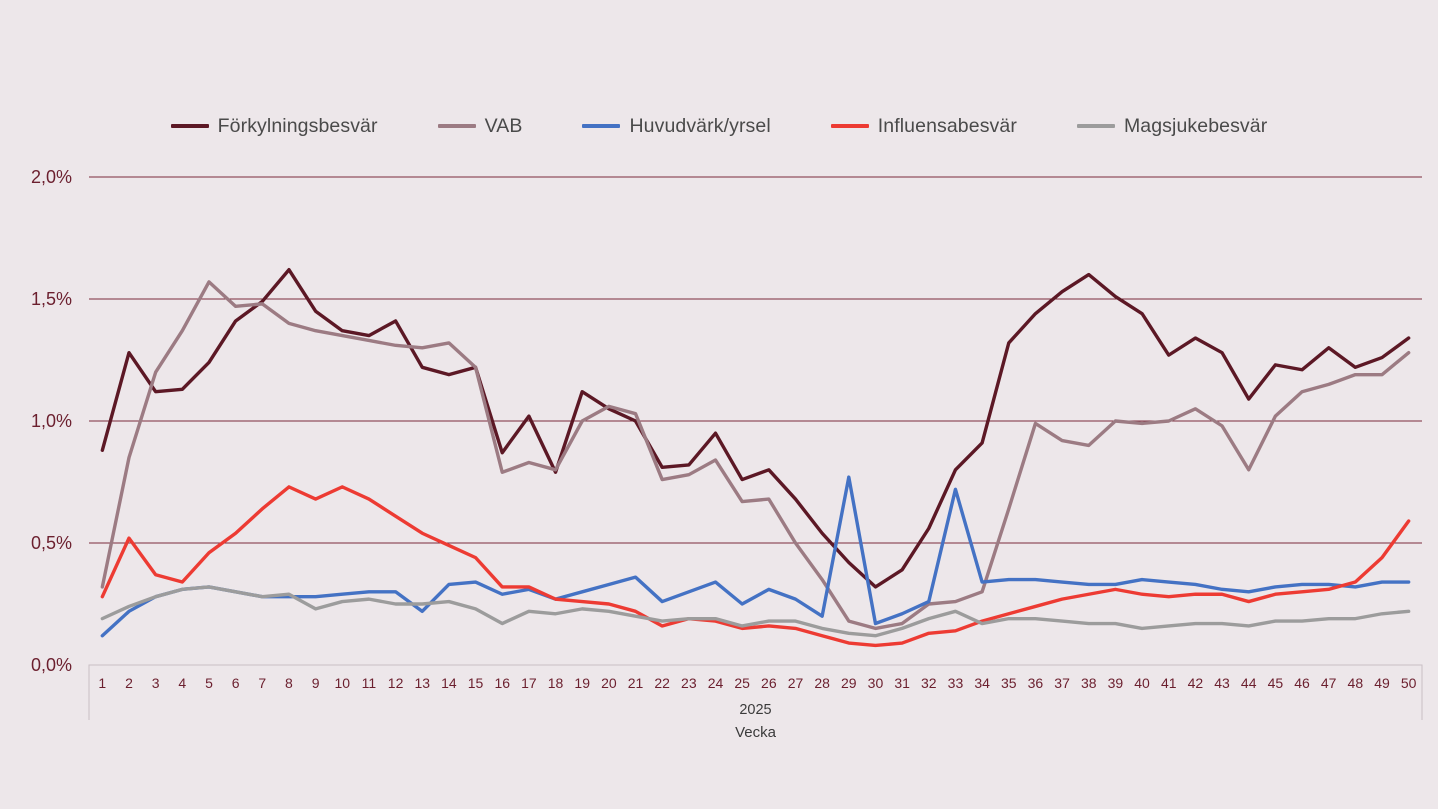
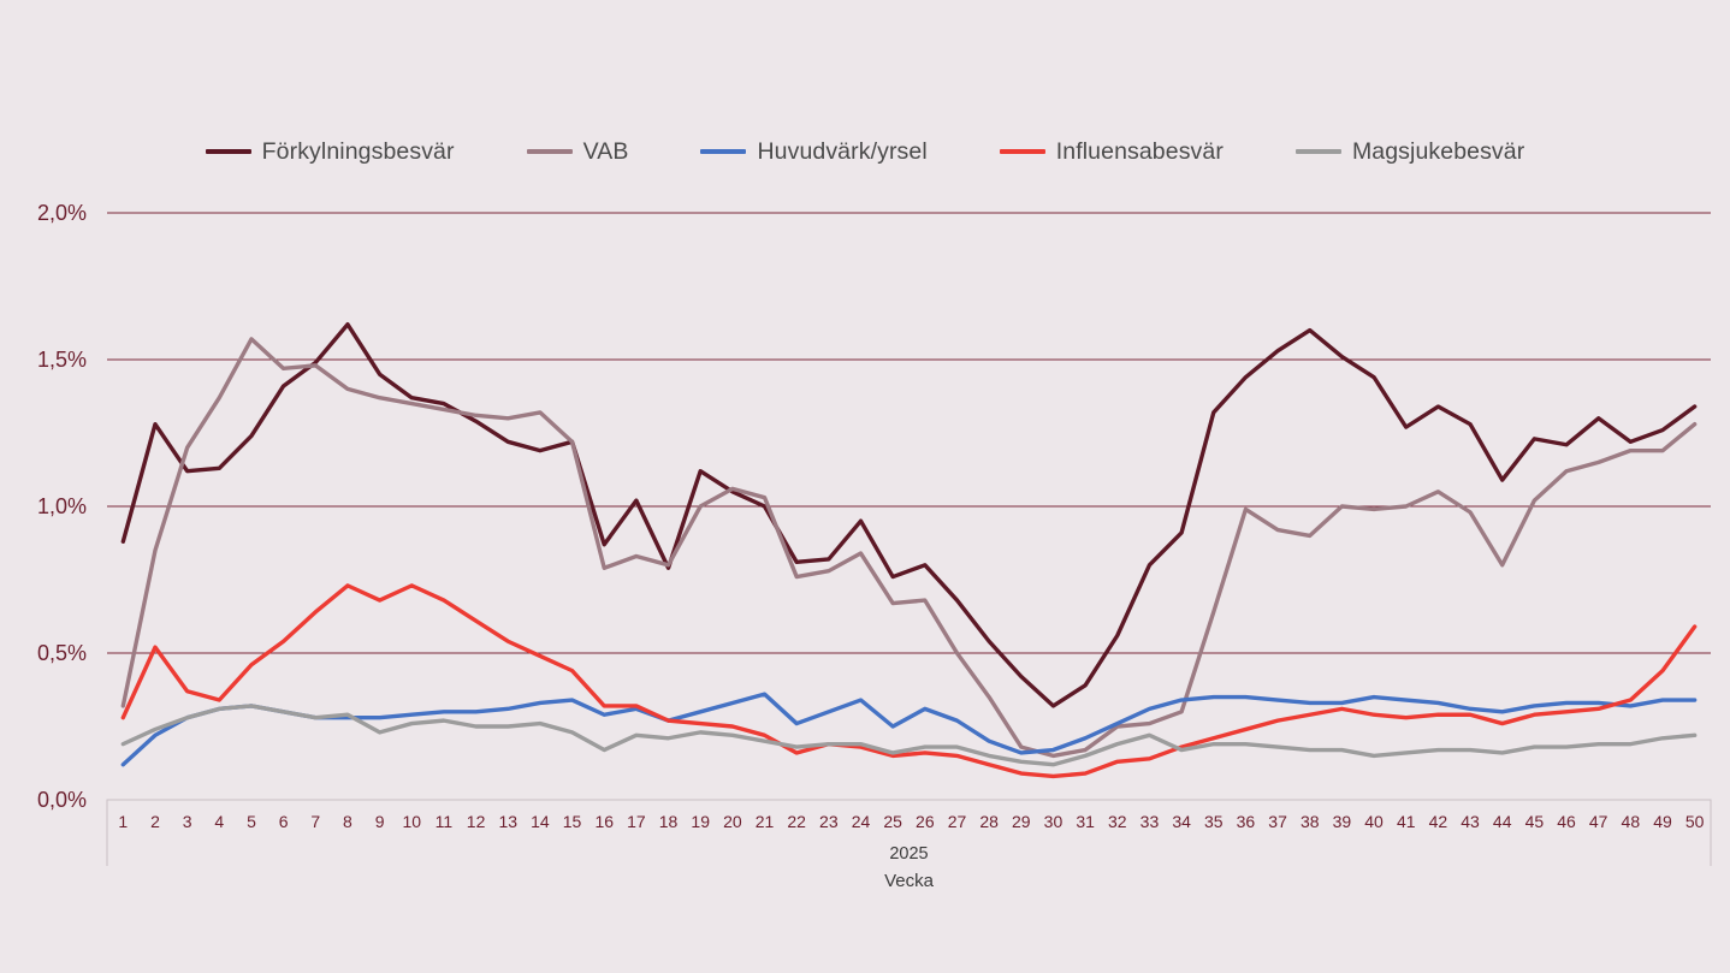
Förkylningsbesvär/12: 1,41% -> 1,29%
Huvudvärk/yrsel/13: 0,22% -> 0,31%
Huvudvärk/yrsel/29: 0,77% -> 0,16%
Huvudvärk/yrsel/33: 0,72% -> 0,31%
